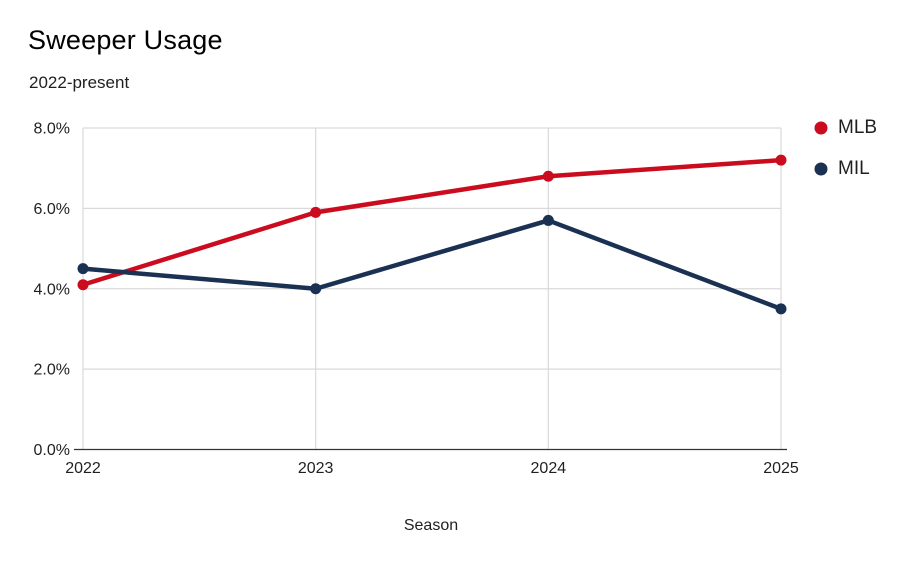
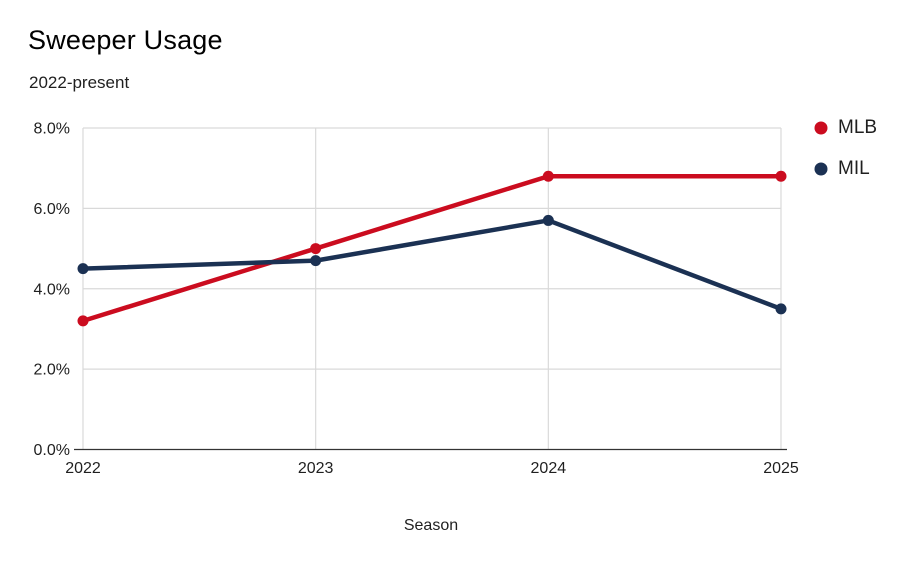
MLB/2022: 4.1% -> 3.2%
MLB/2023: 5.9% -> 5.0%
MIL/2023: 4.0% -> 4.7%
MLB/2025: 7.2% -> 6.8%
